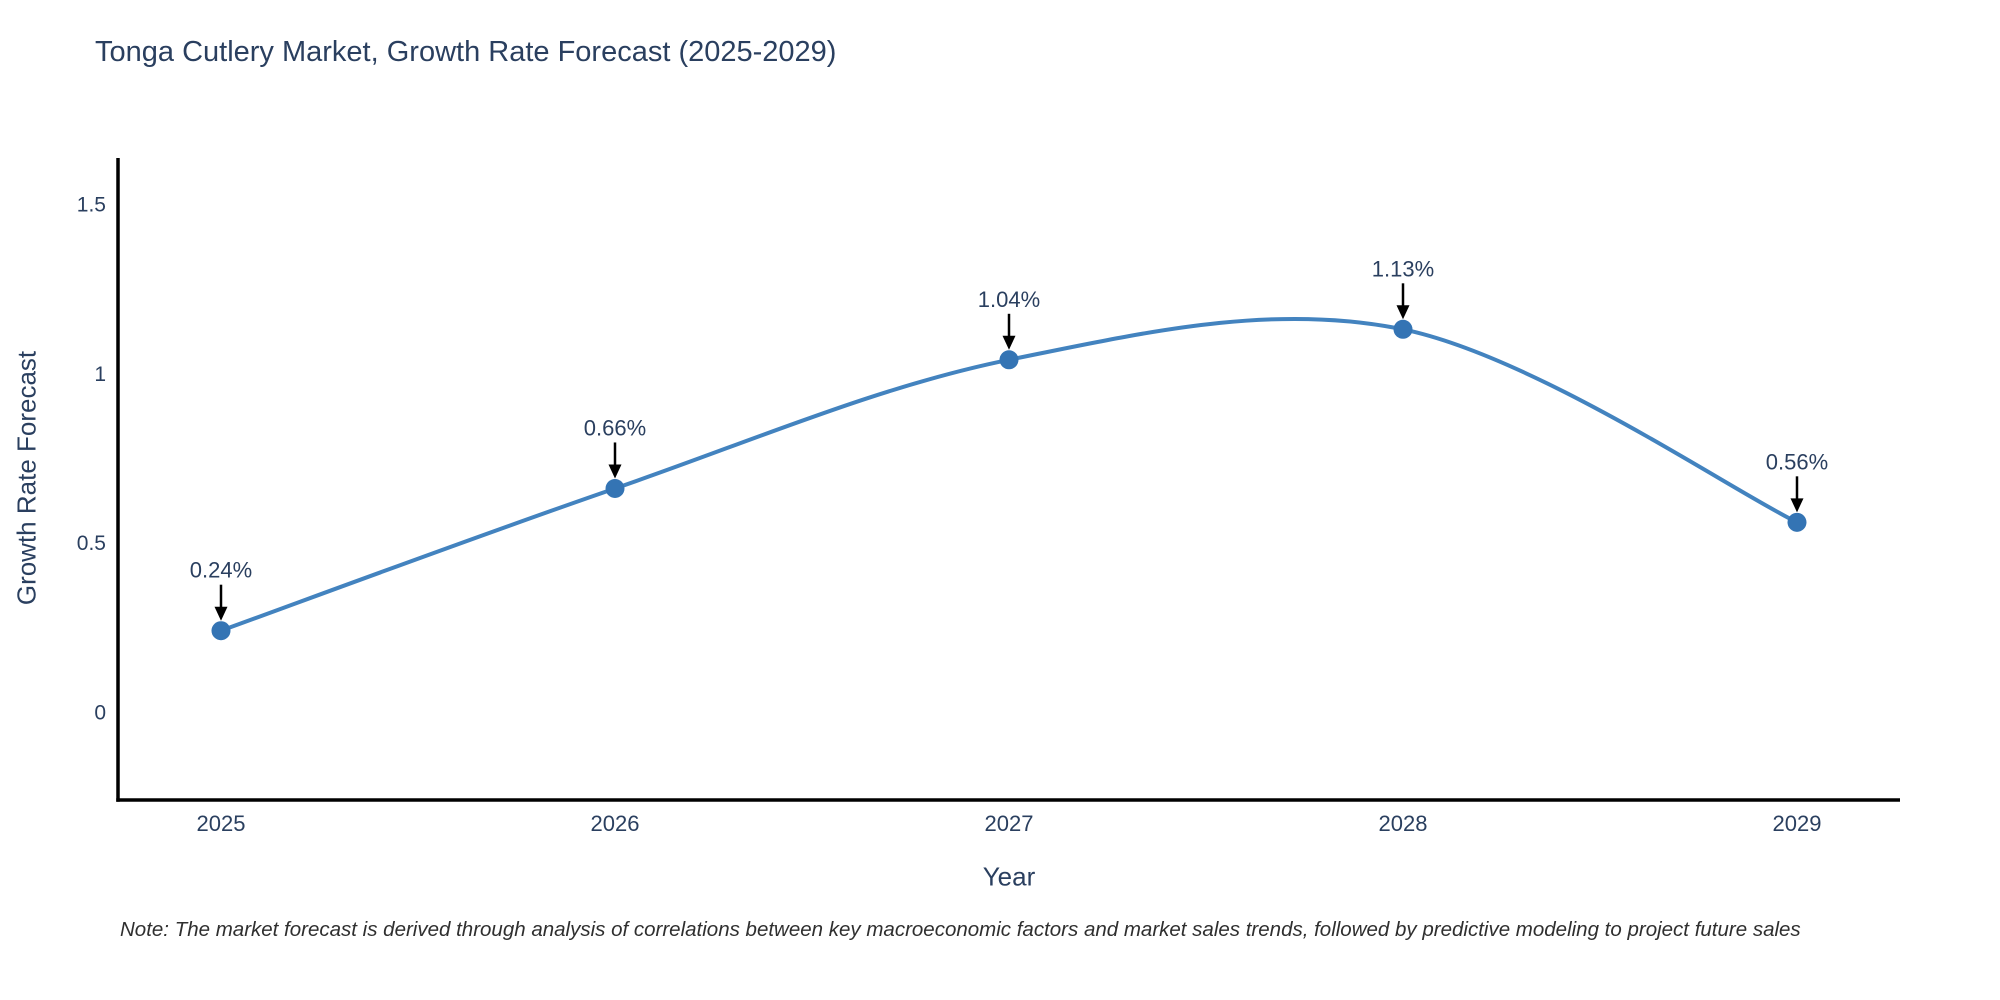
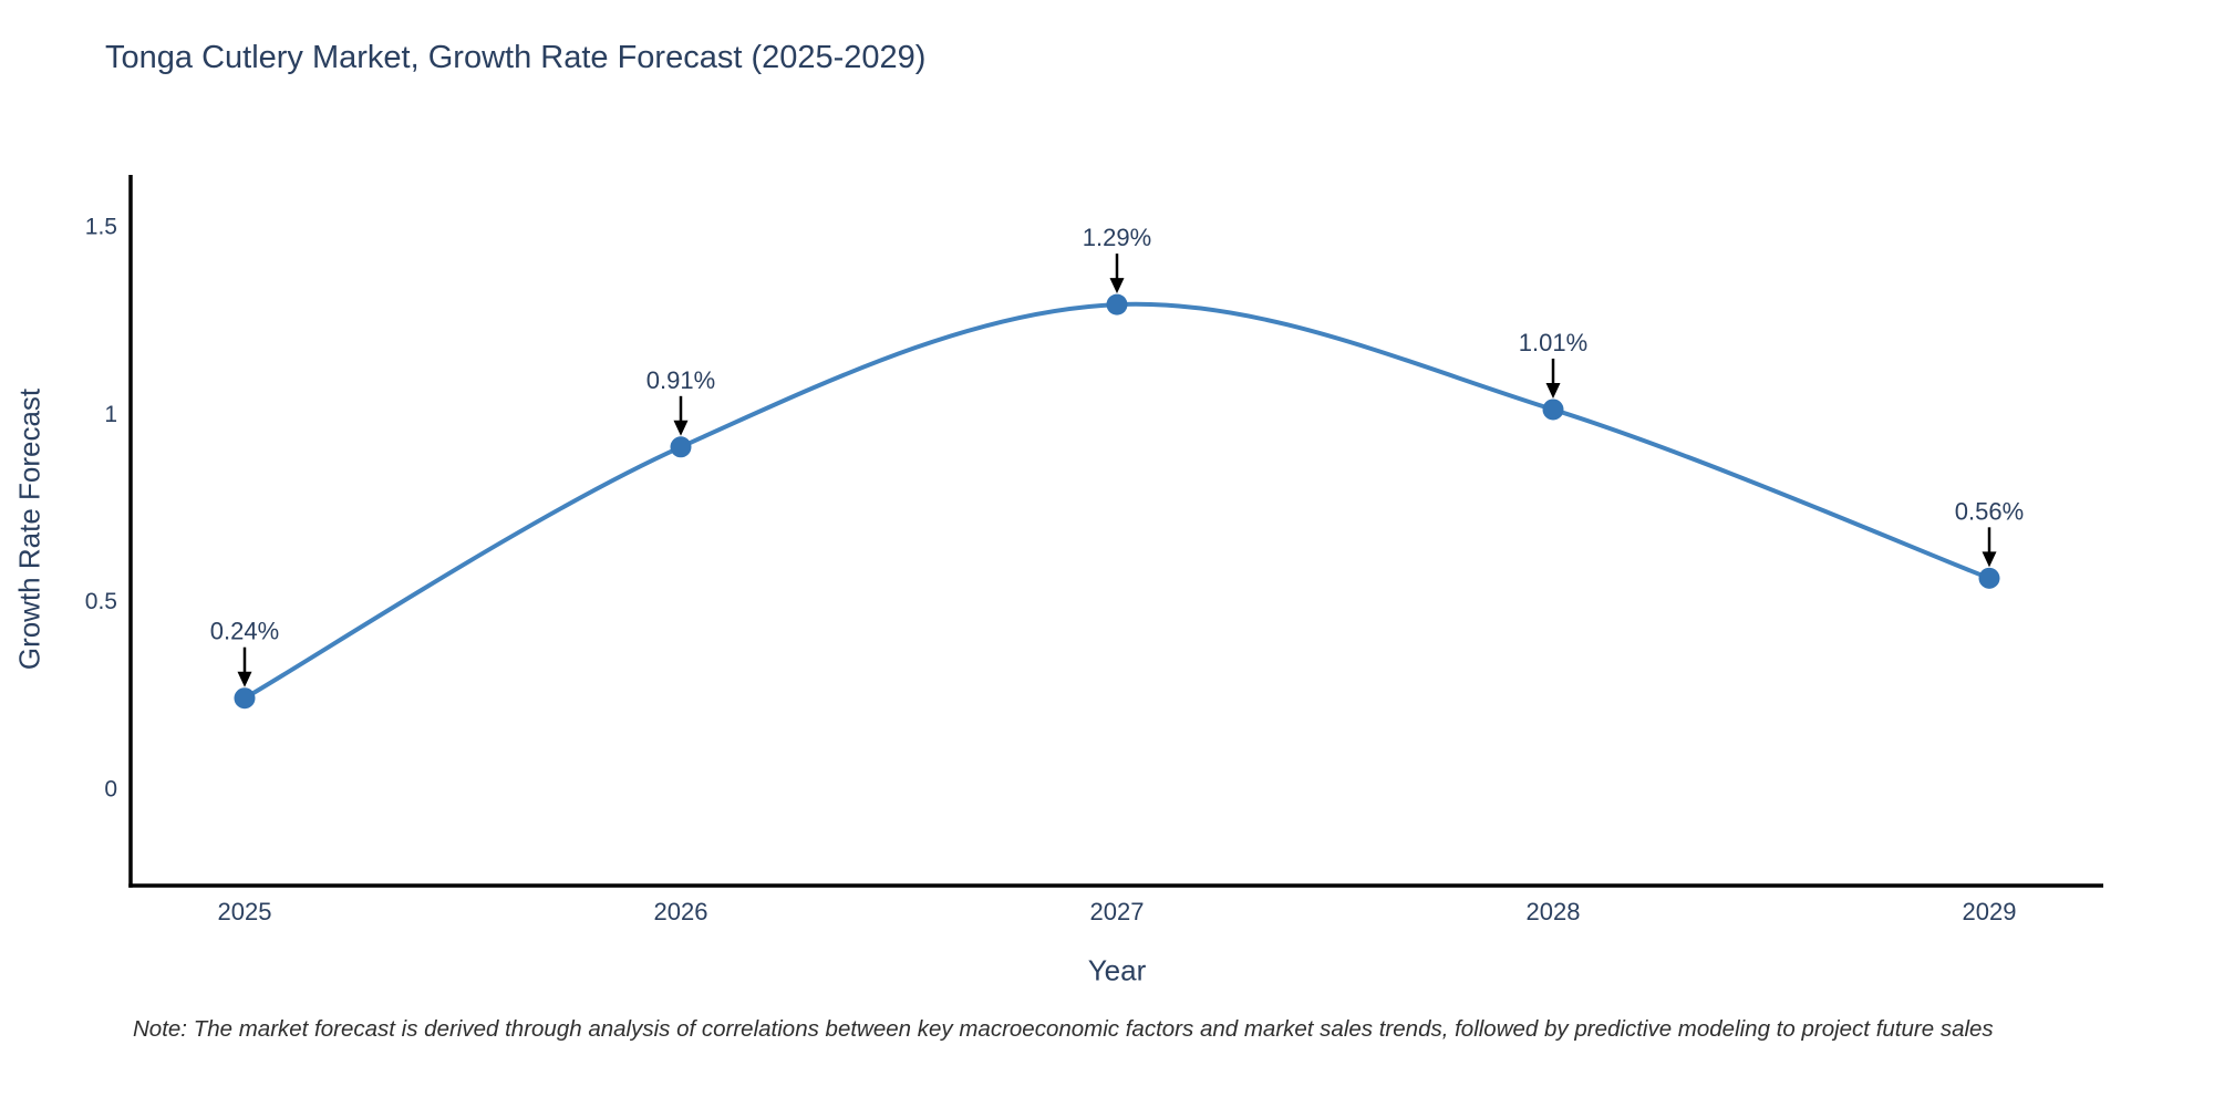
2026: 0.66% -> 0.91%
2027: 1.04% -> 1.29%
2028: 1.13% -> 1.01%
